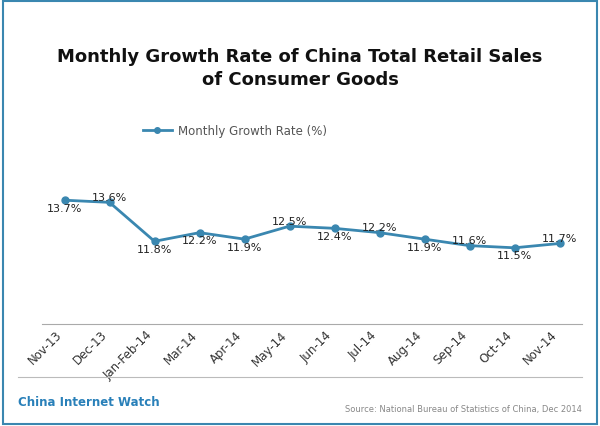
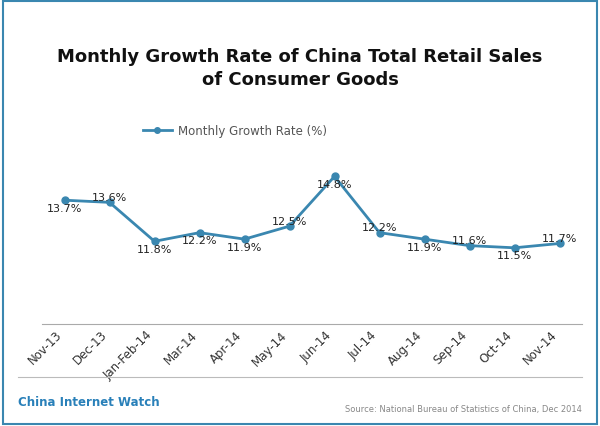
Jun-14: 12.4% -> 14.8%
